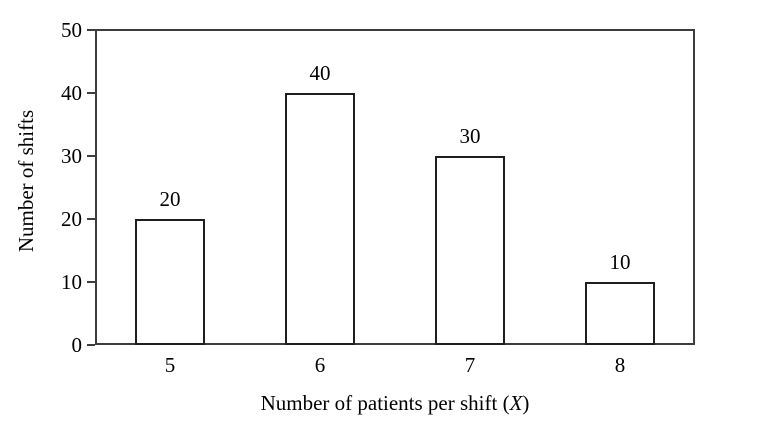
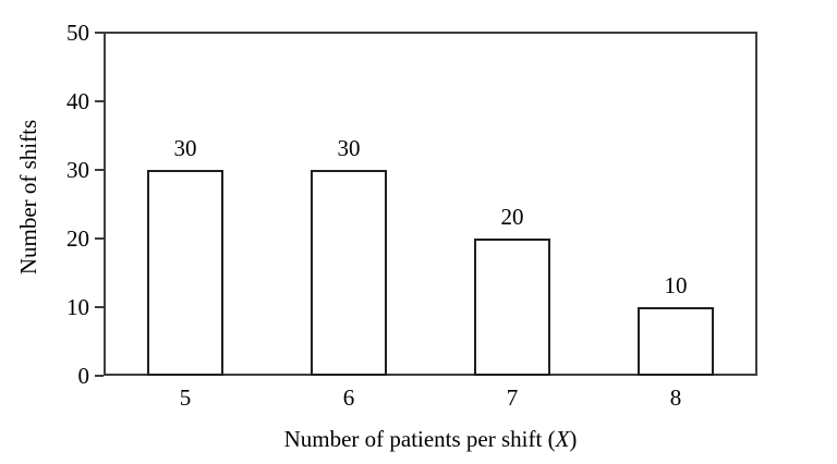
5: 20 -> 30
6: 40 -> 30
7: 30 -> 20
